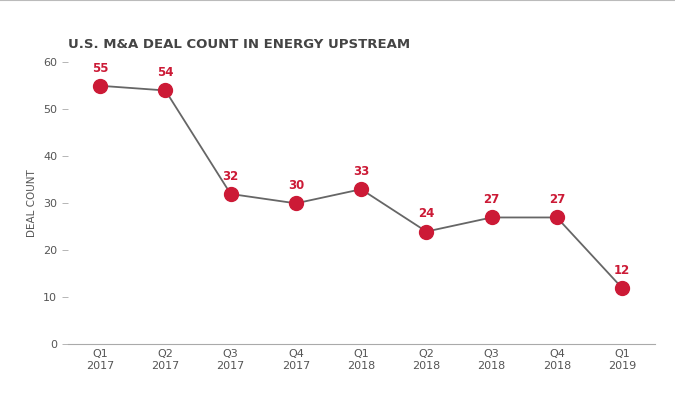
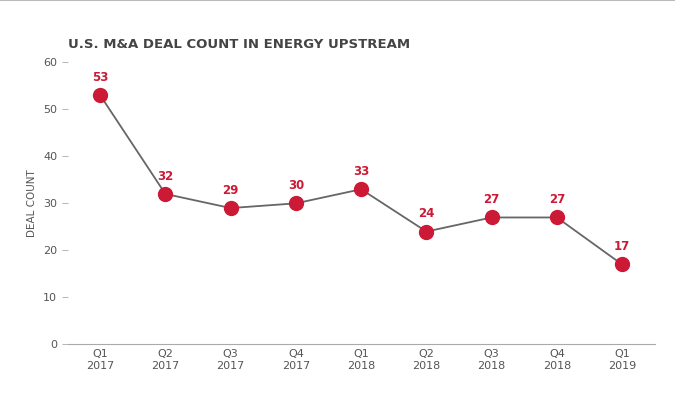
Q1 2017: 55 -> 53
Q2 2017: 54 -> 32
Q3 2017: 32 -> 29
Q1 2019: 12 -> 17
